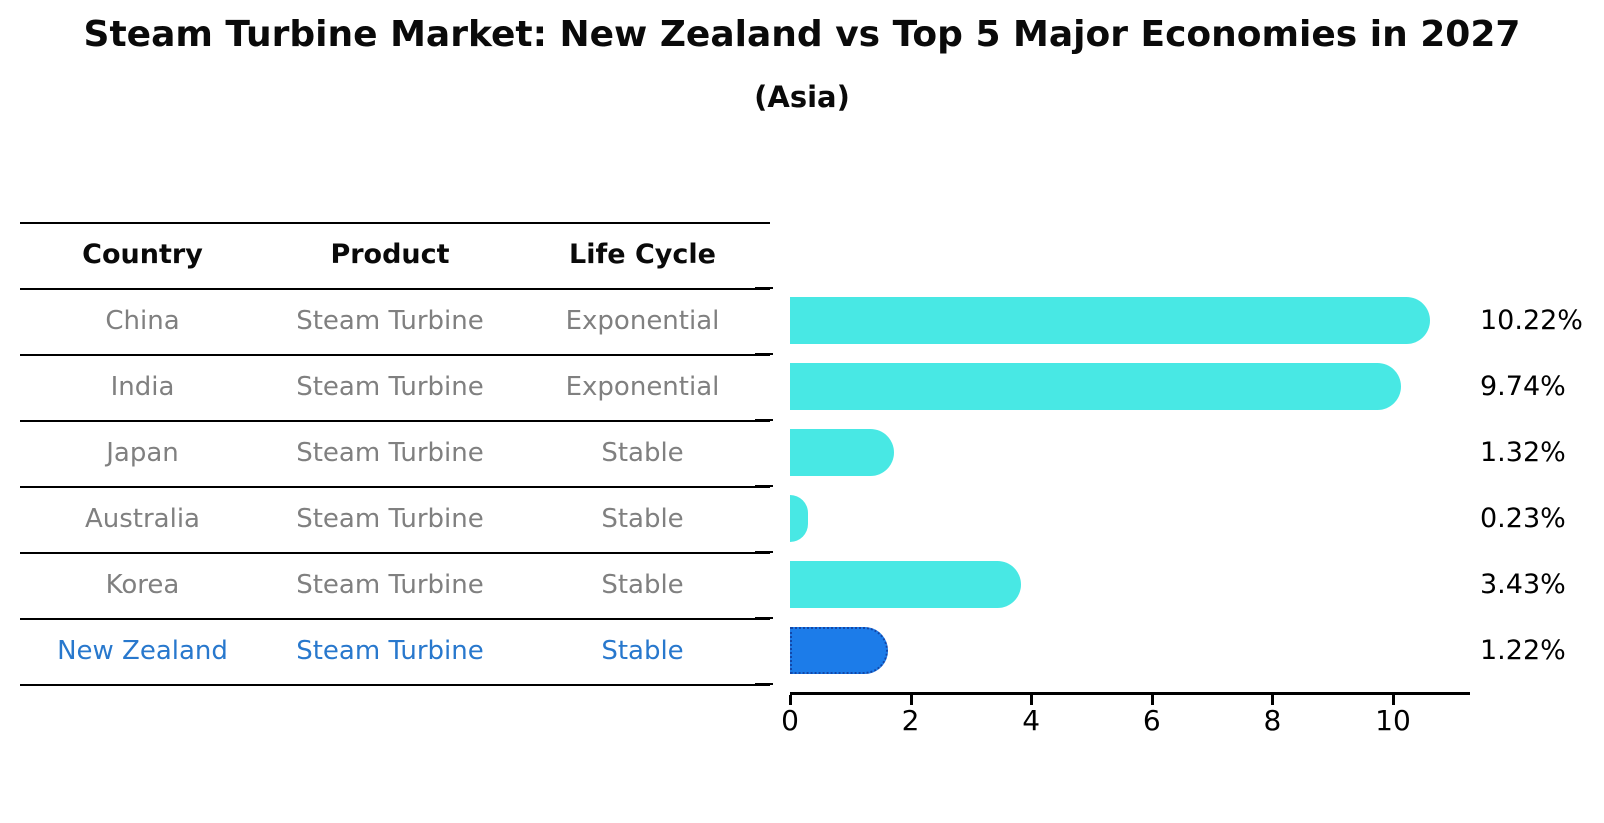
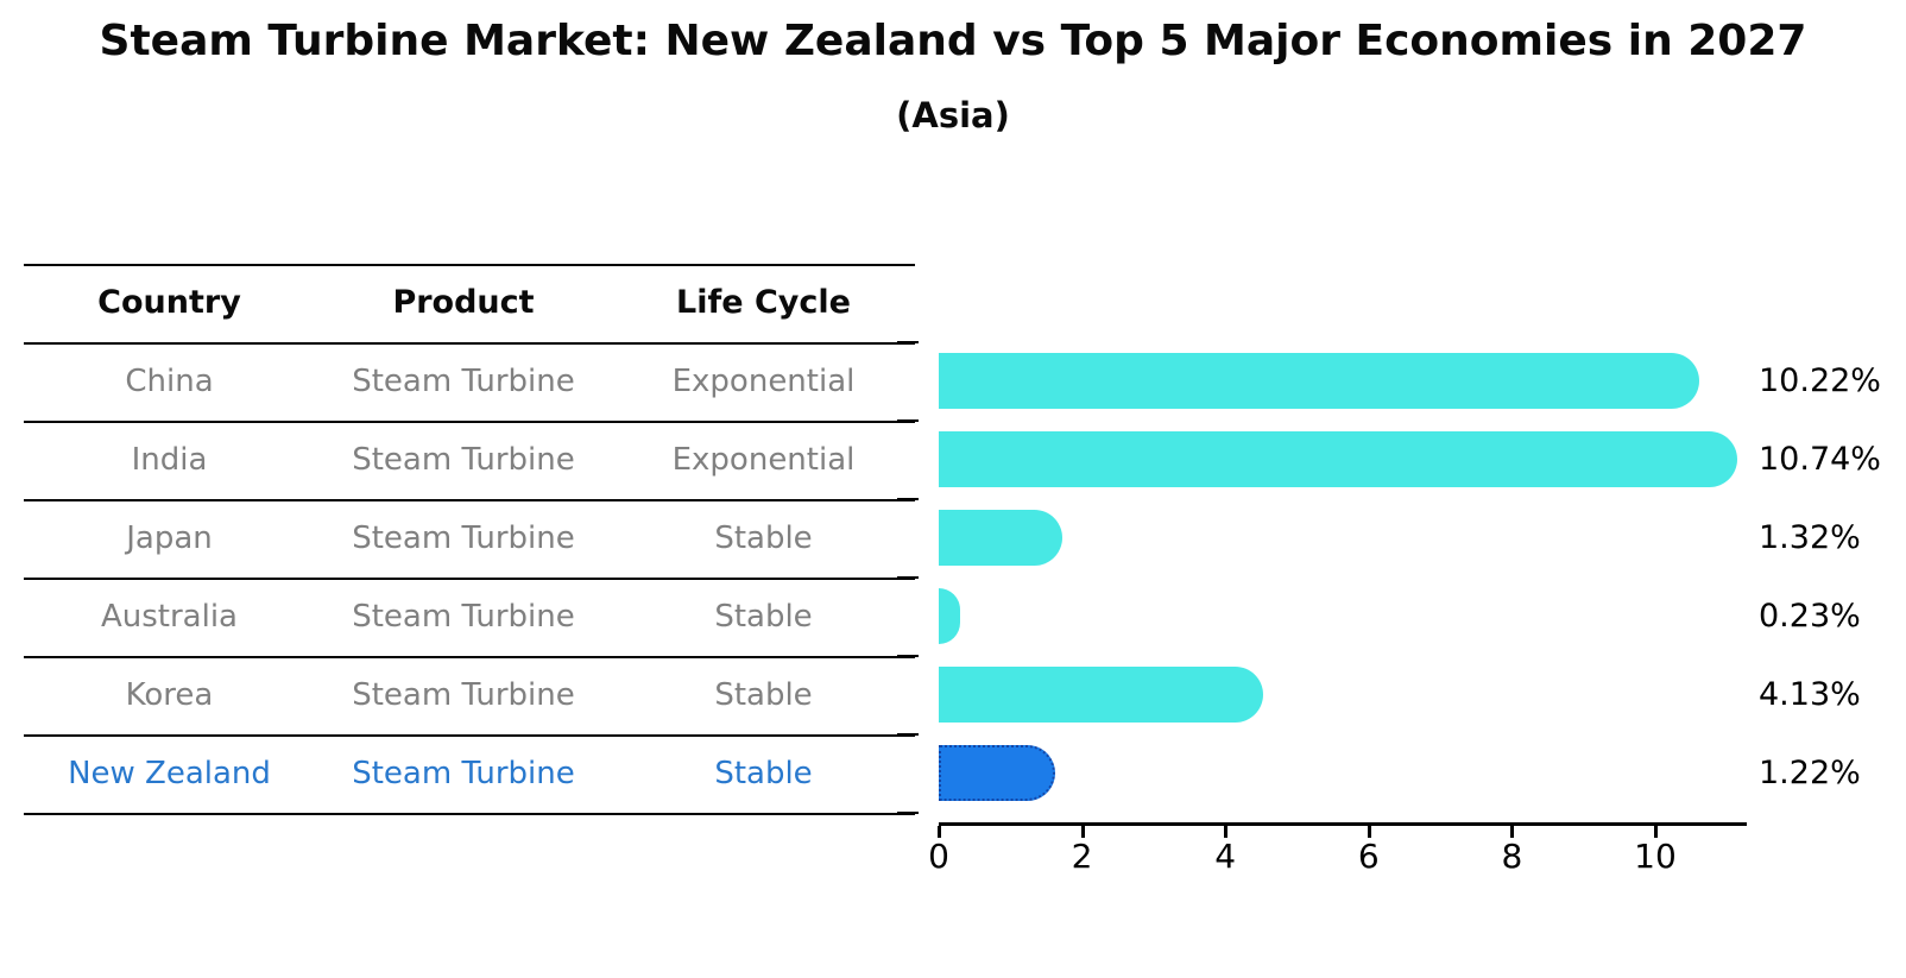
India: 9.74% -> 10.74%
Korea: 3.43% -> 4.13%
